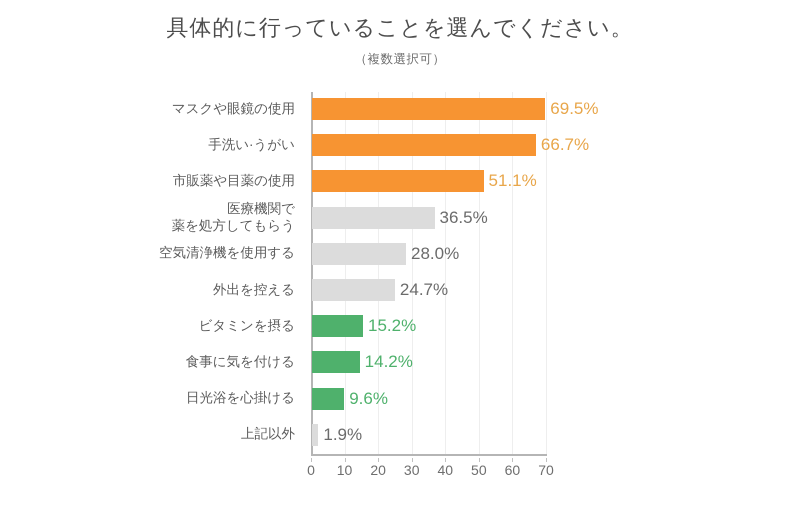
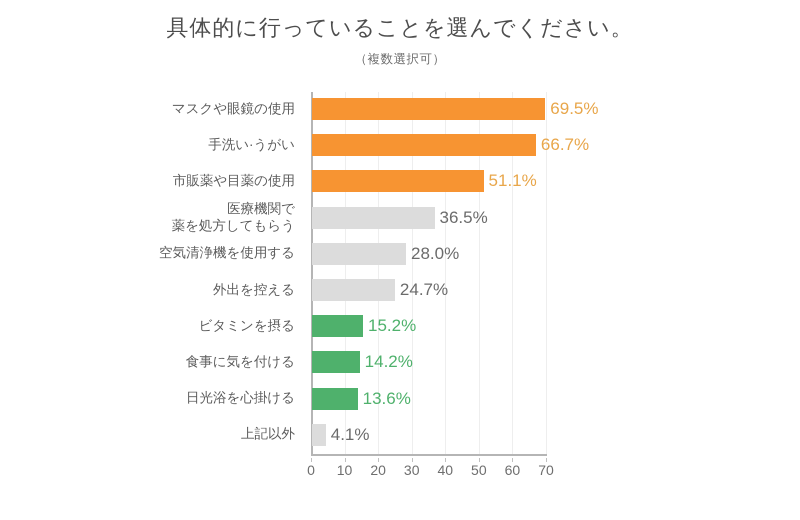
日光浴を心掛ける: 9.6% -> 13.6%
上記以外: 1.9% -> 4.1%
